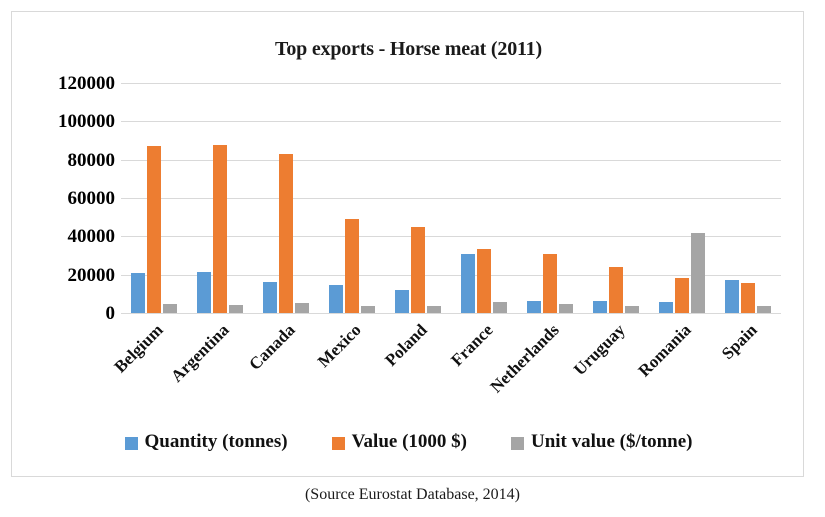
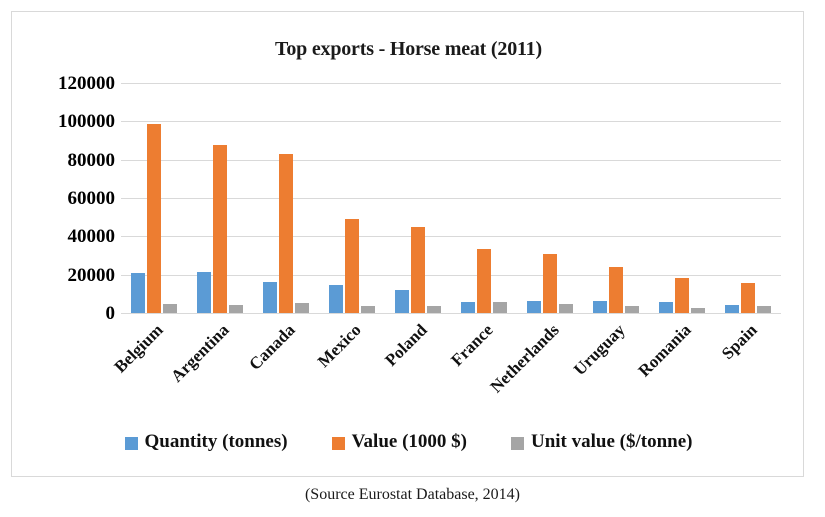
Value (1000 $)/Belgium: 87000 -> 98000
Quantity (tonnes)/France: 31000 -> 6000
Unit value ($/tonne)/Romania: 42000 -> 3000
Quantity (tonnes)/Spain: 17000 -> 4000
